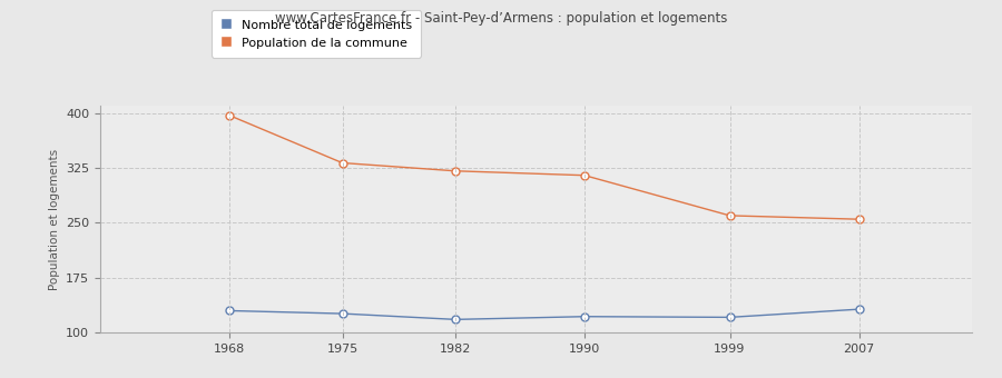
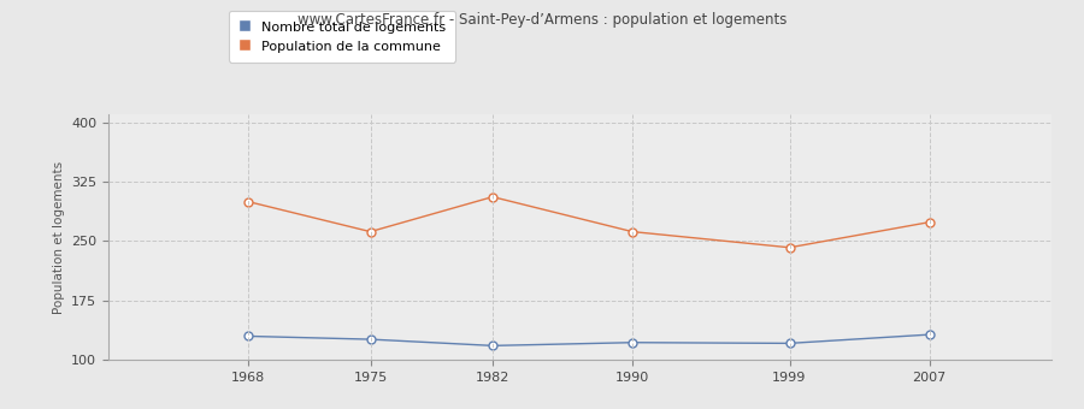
Population de la commune/1968: 397 -> 300
Population de la commune/1975: 332 -> 262
Population de la commune/1982: 321 -> 306
Population de la commune/1990: 315 -> 262
Population de la commune/1999: 260 -> 242
Population de la commune/2007: 255 -> 274
